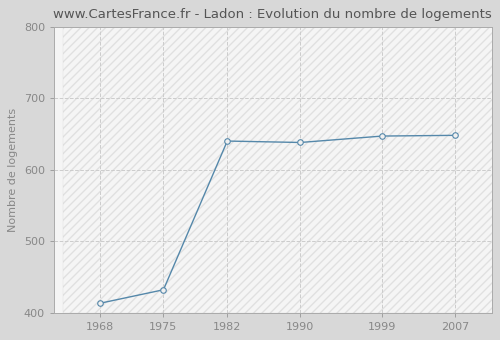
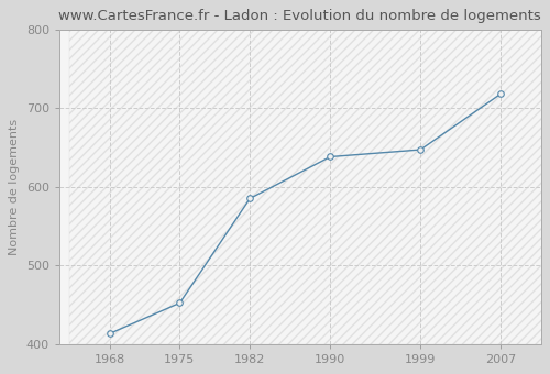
1975: 432 -> 452
1982: 640 -> 585
2007: 648 -> 718
